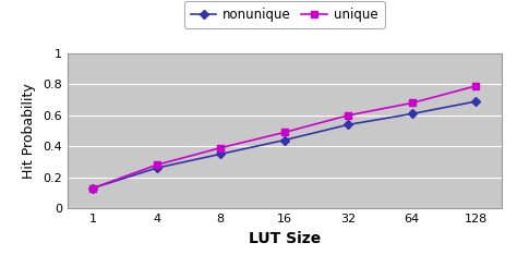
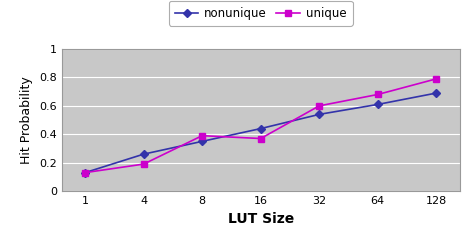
unique/4: 0.28 -> 0.19
unique/16: 0.49 -> 0.37
